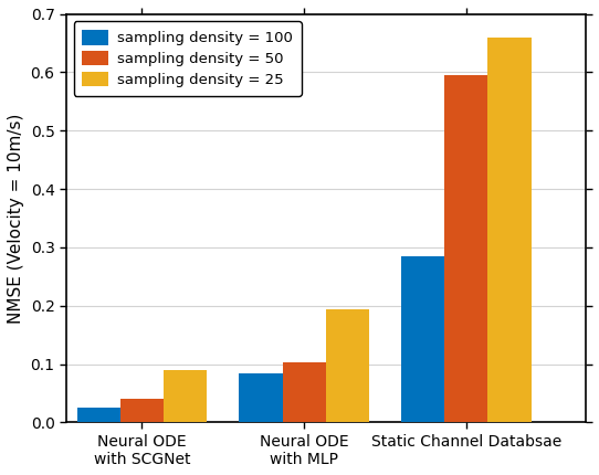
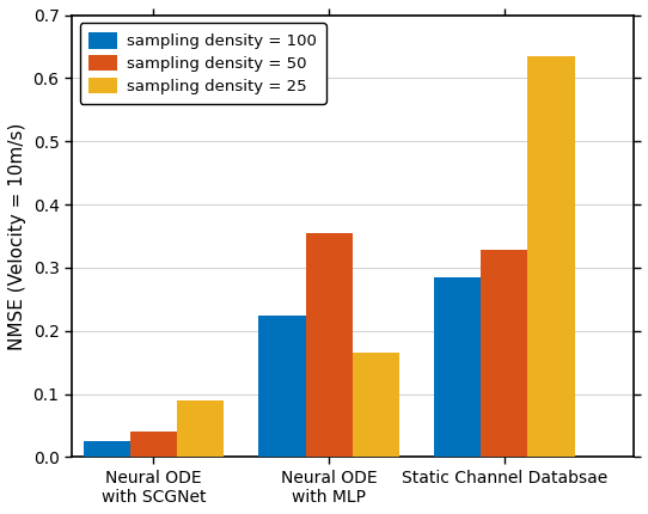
sampling density = 100/Neural ODE with MLP: 0.085 -> 0.224
sampling density = 50/Neural ODE with MLP: 0.103 -> 0.354
sampling density = 25/Neural ODE with MLP: 0.193 -> 0.166
sampling density = 50/Static Channel Databsae: 0.595 -> 0.328
sampling density = 25/Static Channel Databsae: 0.660 -> 0.634
